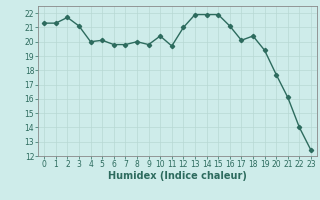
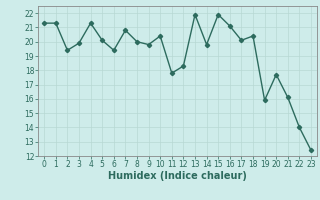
2: 21.7 -> 19.4
3: 21.1 -> 19.9
4: 20.0 -> 21.3
6: 19.8 -> 19.4
7: 19.8 -> 20.8
11: 19.7 -> 17.8
12: 21.0 -> 18.3
14: 21.9 -> 19.8
19: 19.4 -> 15.9
